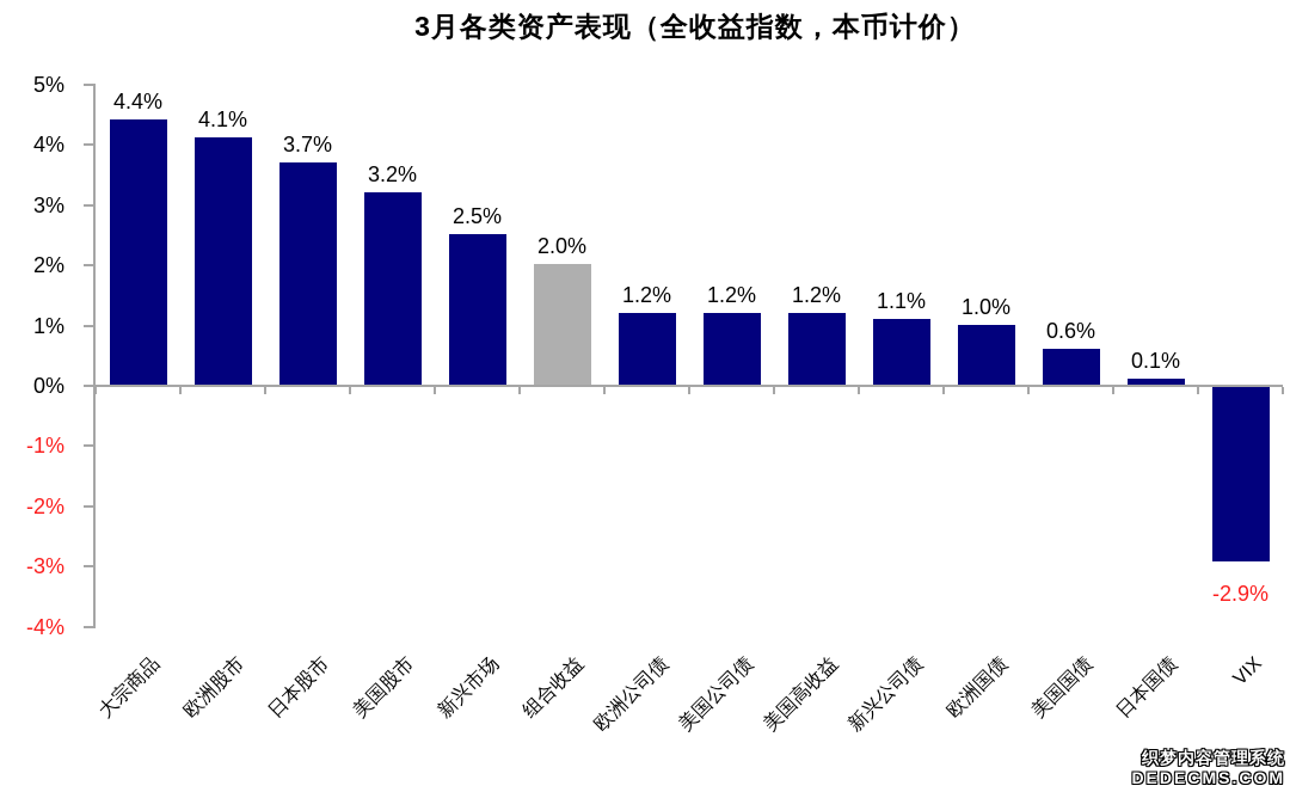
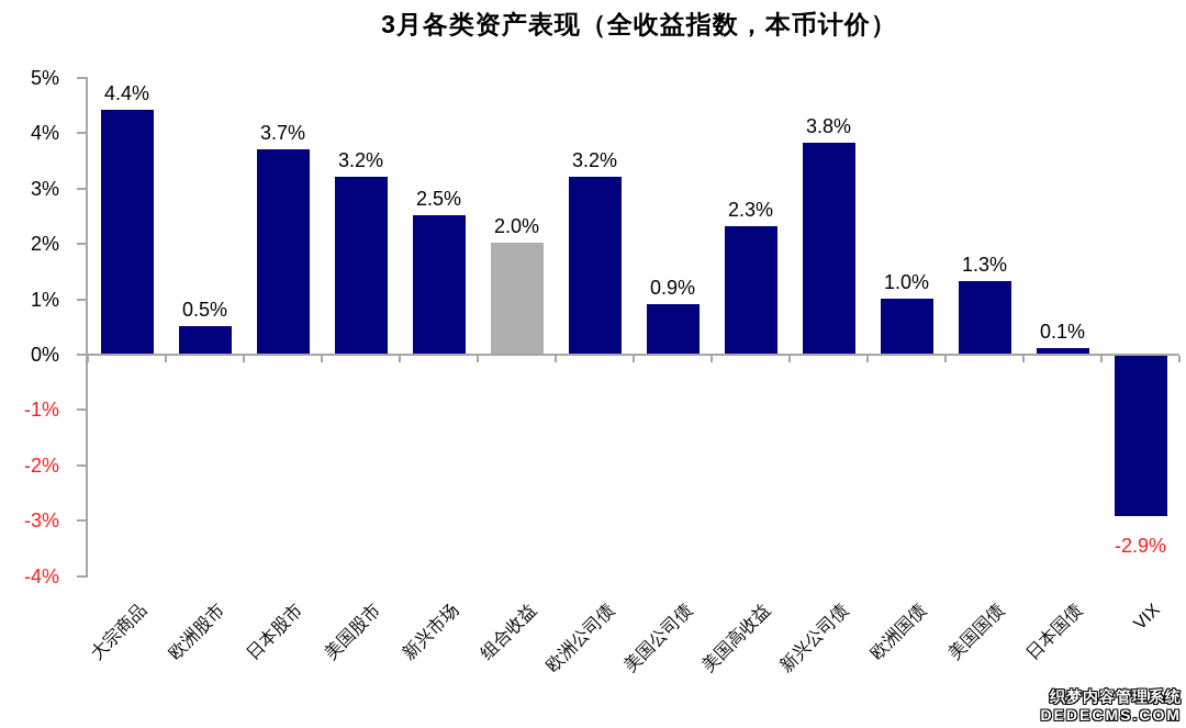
欧洲股市: 4.1% -> 0.5%
欧洲公司债: 1.2% -> 3.2%
美国公司债: 1.2% -> 0.9%
美国高收益: 1.2% -> 2.3%
新兴公司债: 1.1% -> 3.8%
美国国债: 0.6% -> 1.3%
